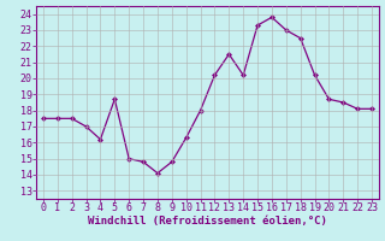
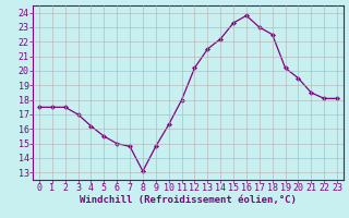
5: 18.7 -> 15.5
8: 14.1 -> 13.1
14: 20.2 -> 22.2
20: 18.7 -> 19.5
